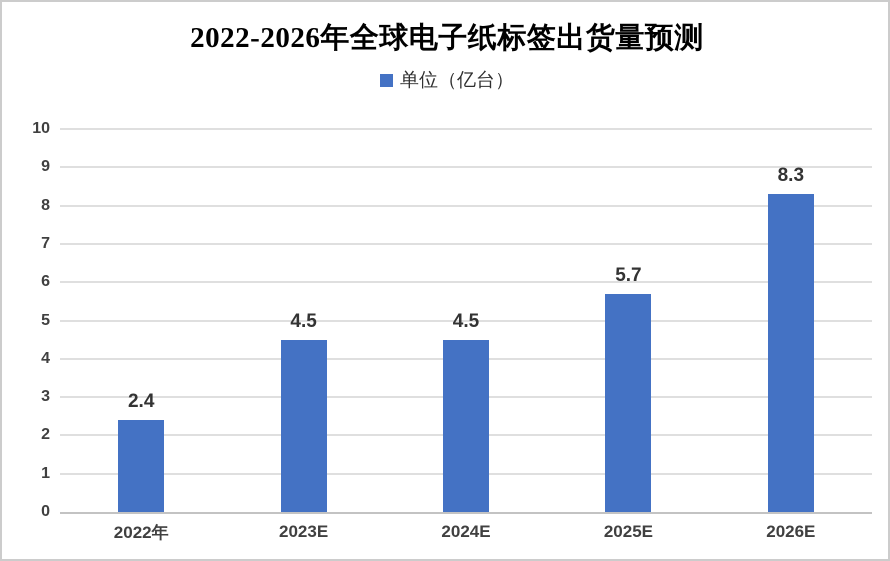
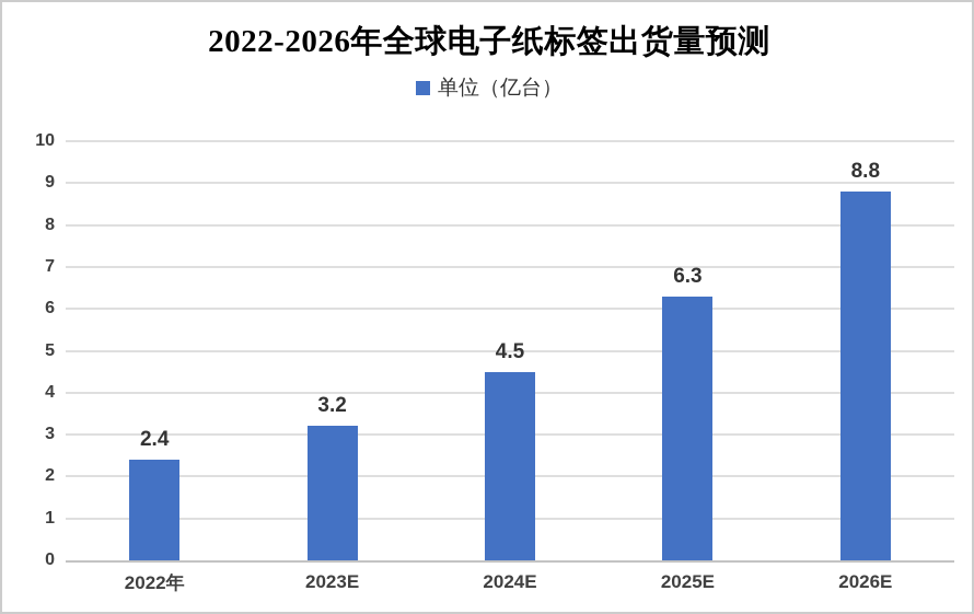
2023E: 4.5 -> 3.2
2025E: 5.7 -> 6.3
2026E: 8.3 -> 8.8
